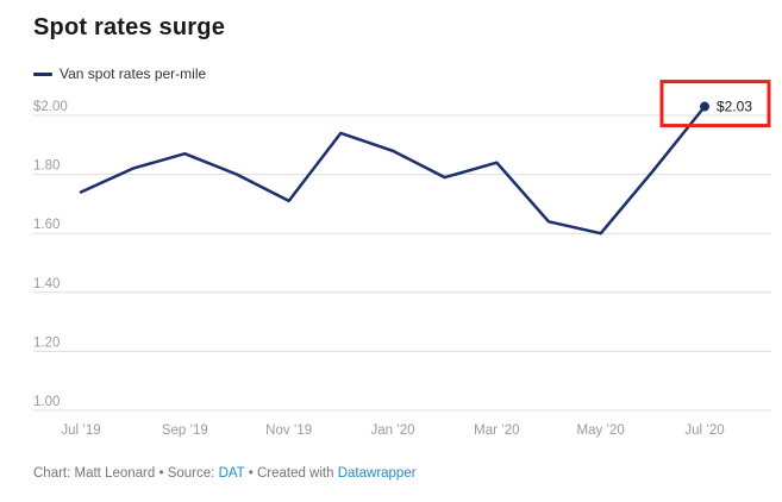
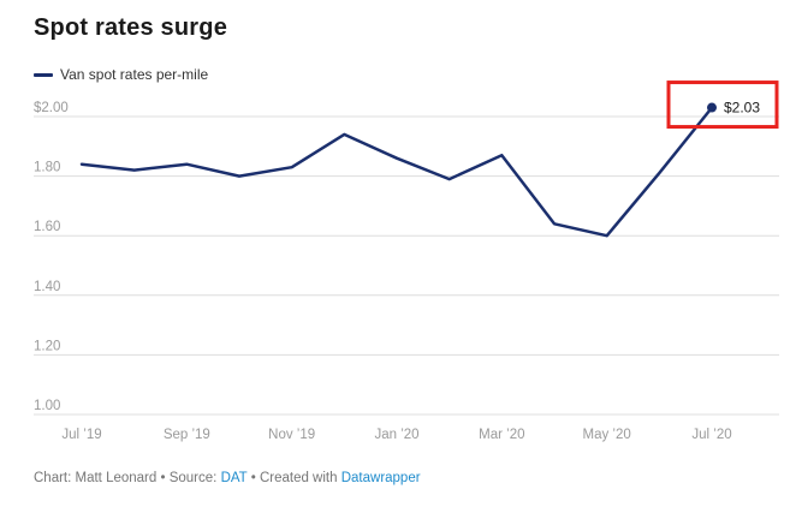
Jul ’19: $1.74 -> $1.84
Sep ’19: $1.87 -> $1.84
Nov ’19: $1.71 -> $1.83
Jan ’20: $1.88 -> $1.86
Mar ’20: $1.84 -> $1.87
